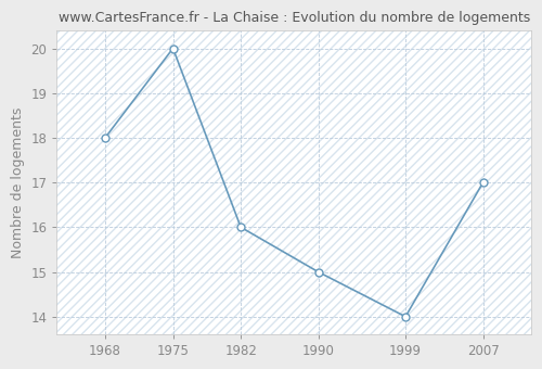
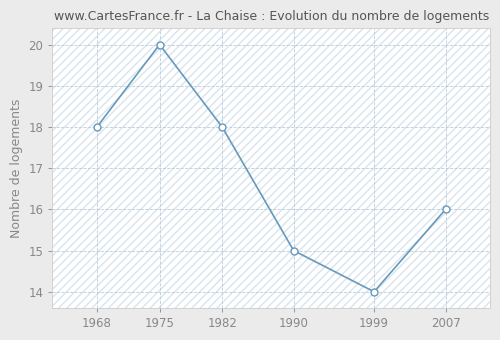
1982: 16 -> 18
2007: 17 -> 16
